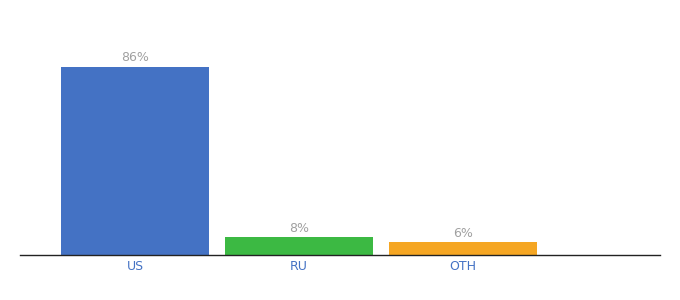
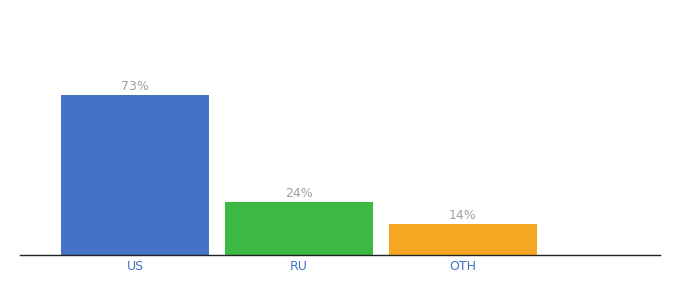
US: 86% -> 73%
RU: 8% -> 24%
OTH: 6% -> 14%
